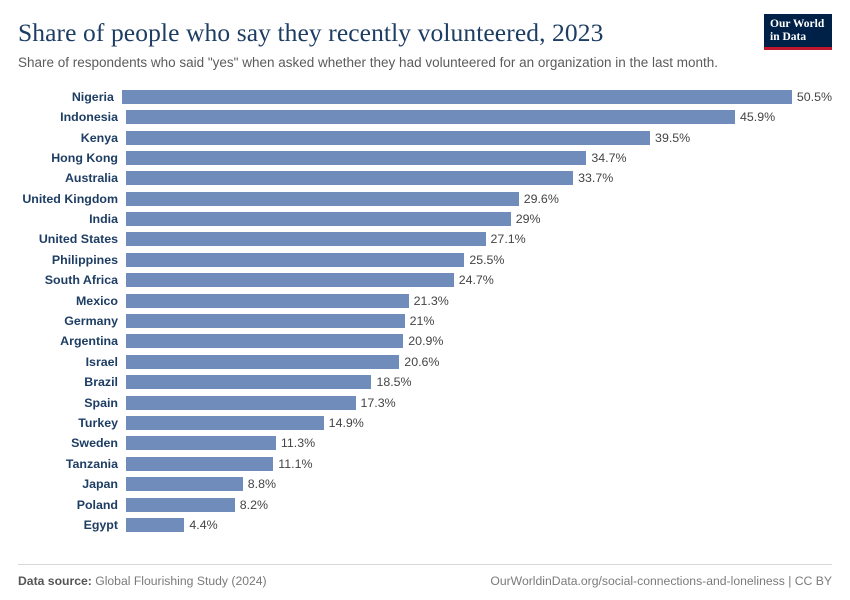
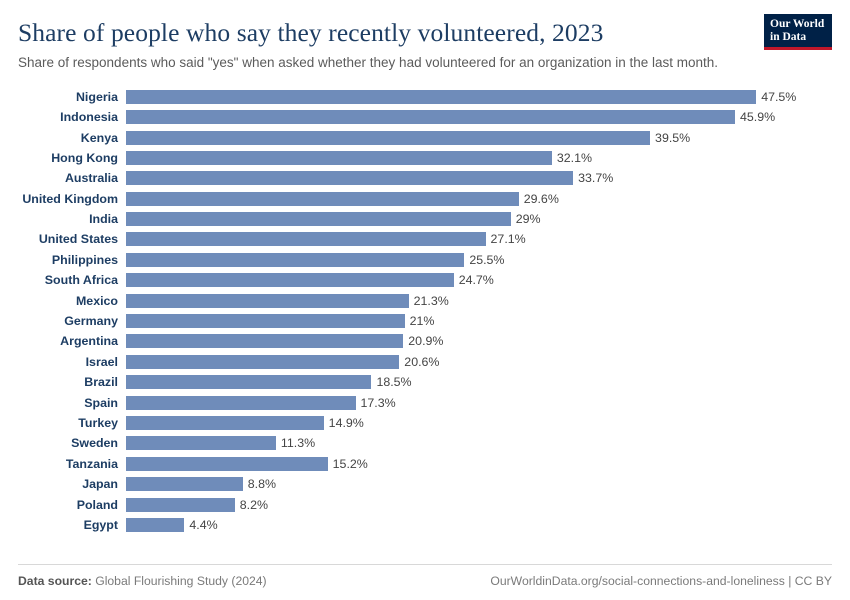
Nigeria: 50.5% -> 47.5%
Hong Kong: 34.7% -> 32.1%
Tanzania: 11.1% -> 15.2%
